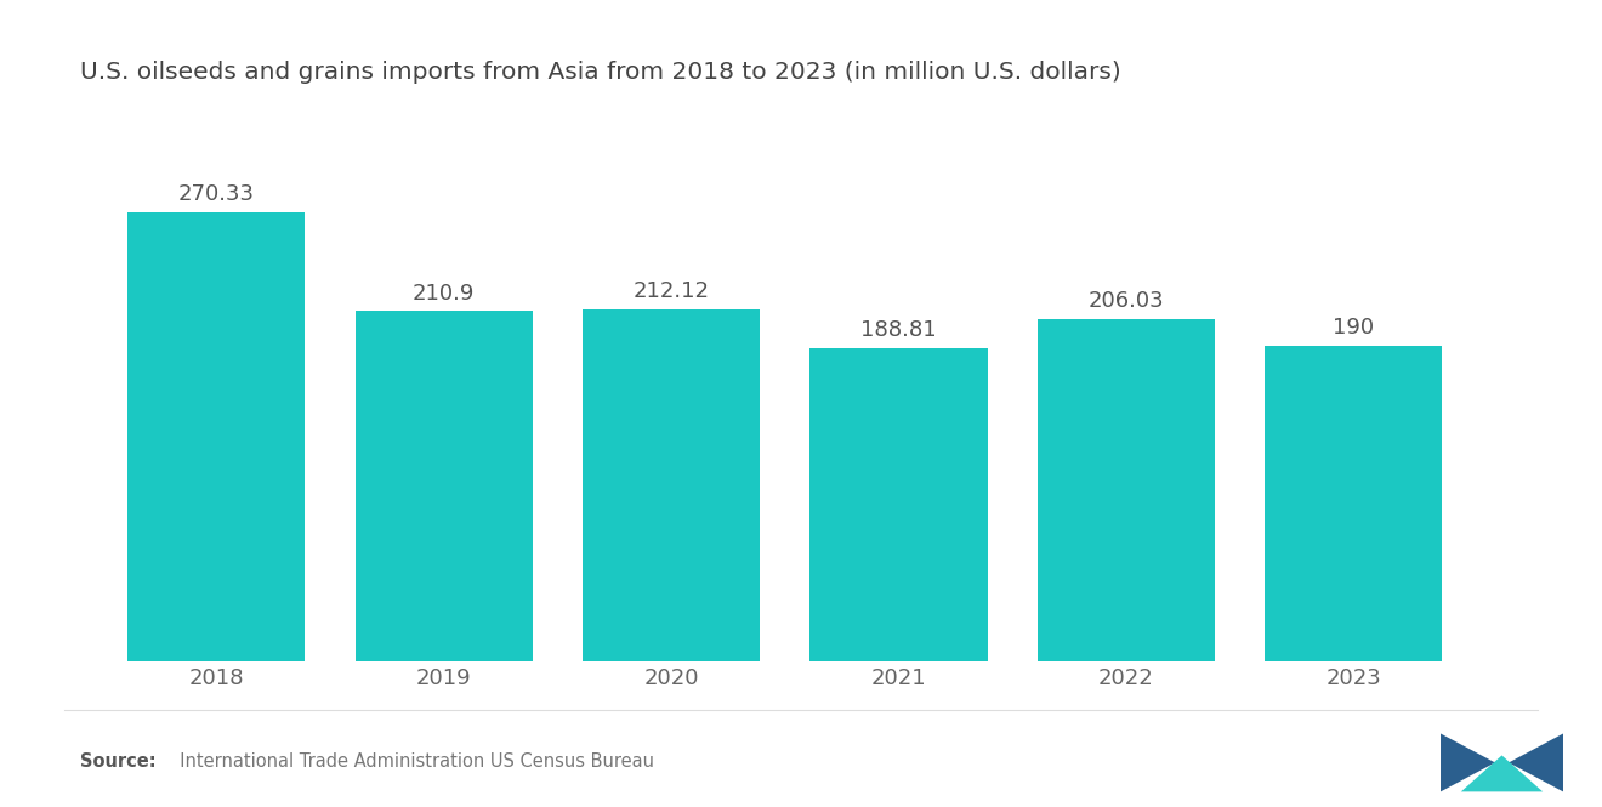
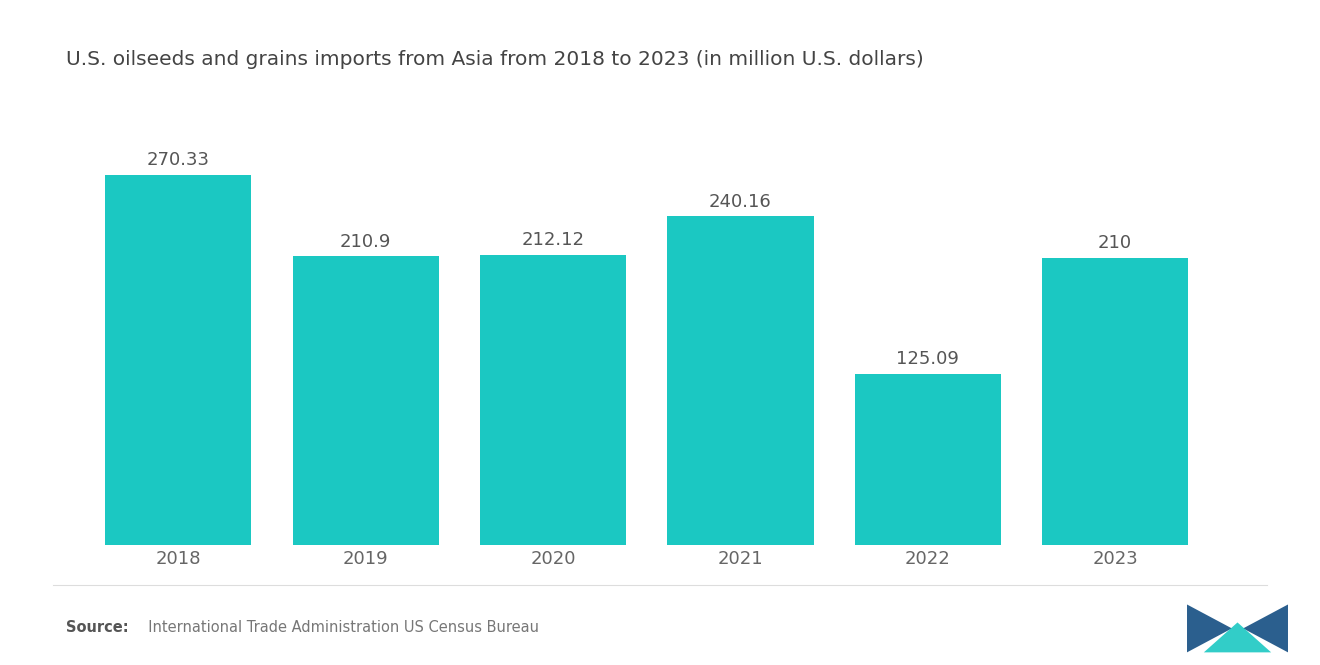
2021: 188.81 -> 240.16
2022: 206.03 -> 125.09
2023: 190 -> 210
